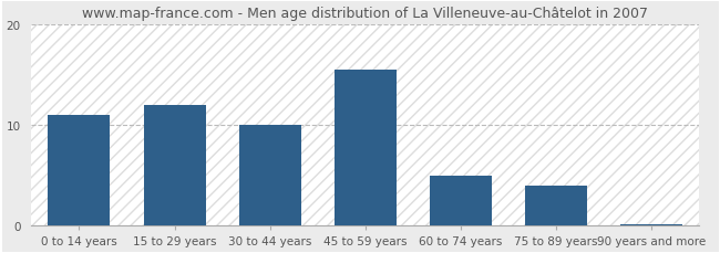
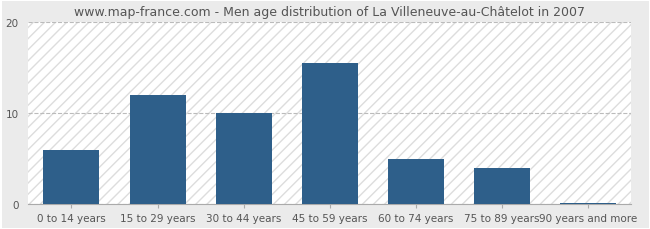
0 to 14 years: 11.0 -> 6.0
